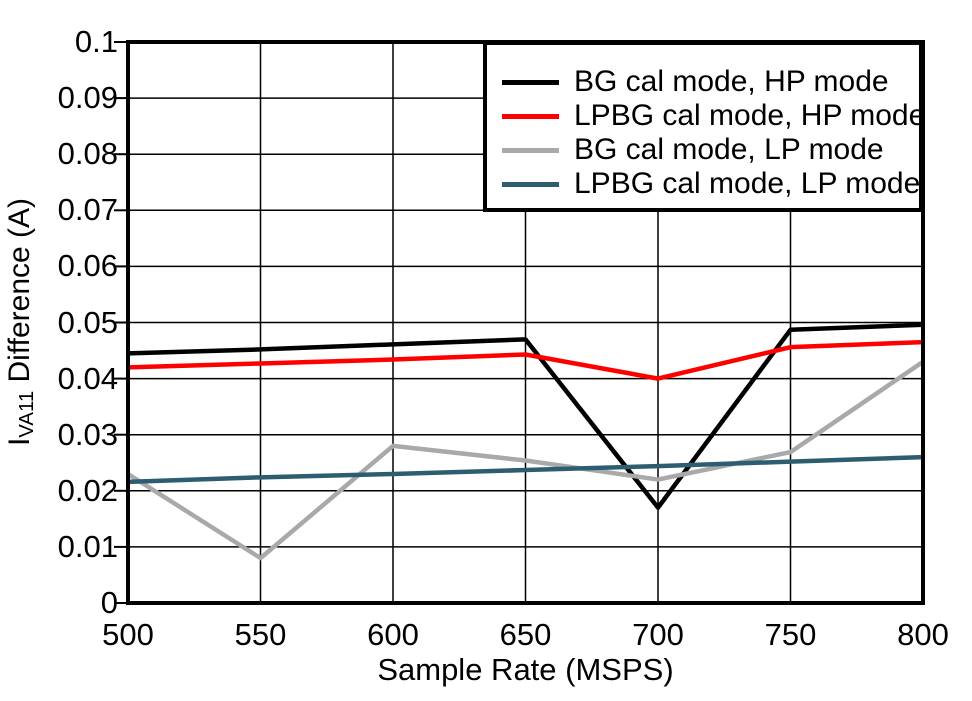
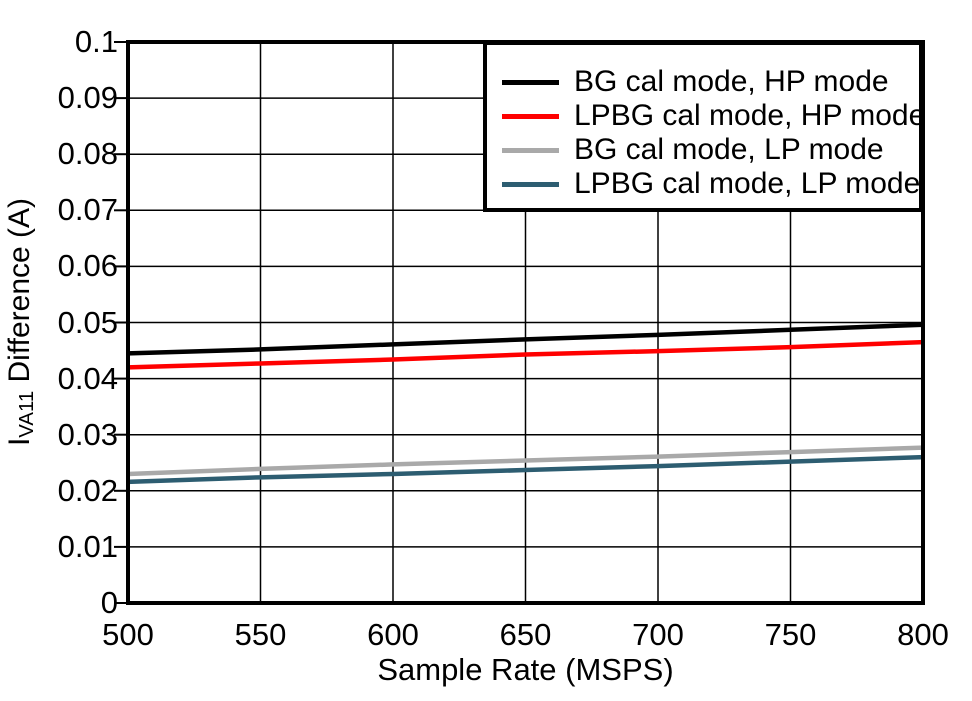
BG cal mode, LP mode/550: 0.008 -> 0.024
BG cal mode, LP mode/600: 0.028 -> 0.025
BG cal mode, HP mode/700: 0.017 -> 0.048
LPBG cal mode, HP mode/700: 0.040 -> 0.045
BG cal mode, LP mode/700: 0.022 -> 0.026
BG cal mode, LP mode/800: 0.043 -> 0.028
